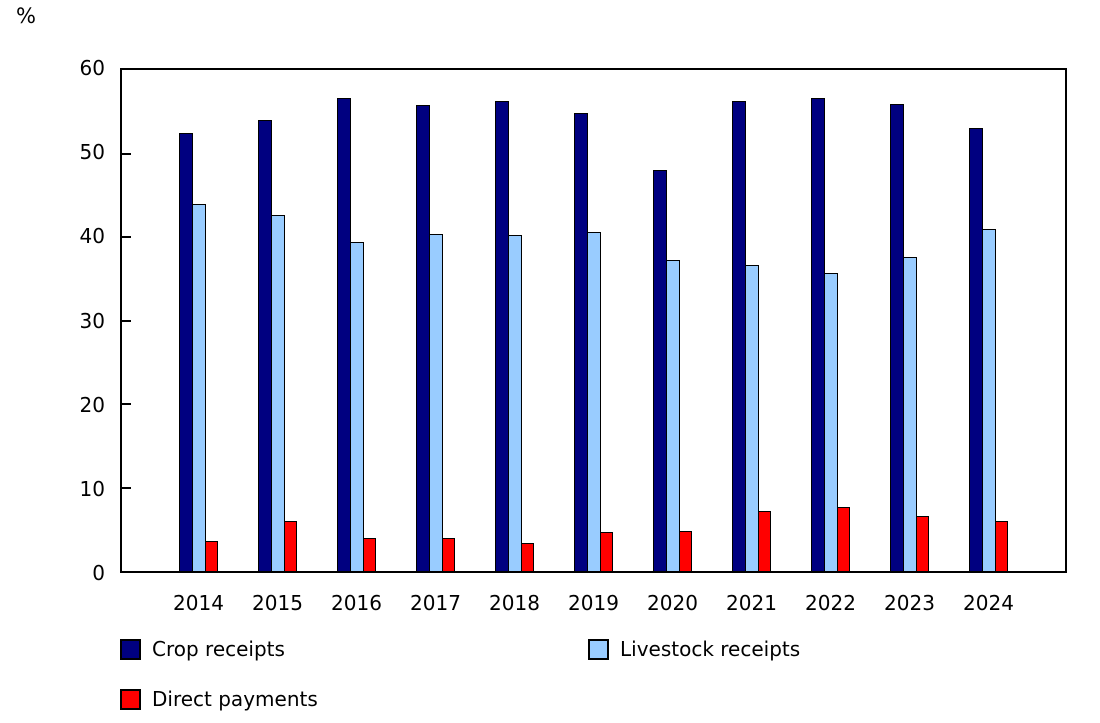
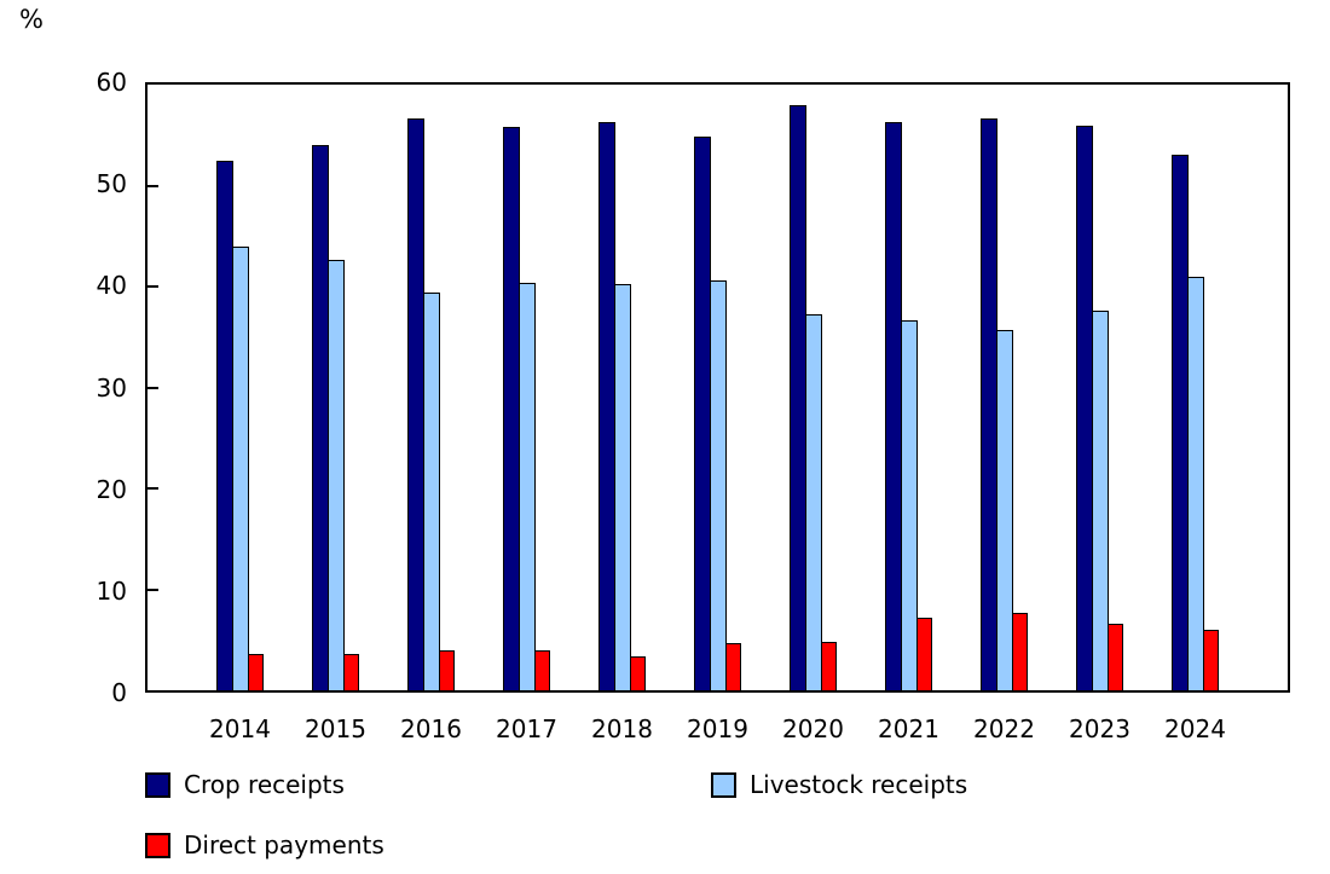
Direct payments/2015: 6 -> 4
Crop receipts/2020: 48 -> 58
